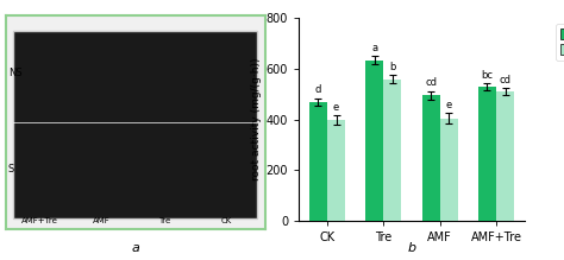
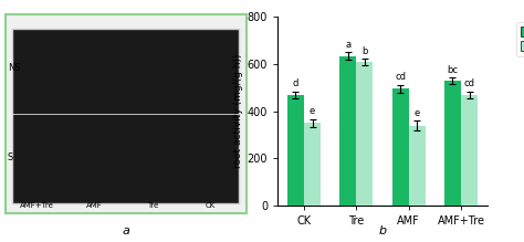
S/CK: 400 -> 350
S/Tre: 560 -> 610
S/AMF: 405 -> 340
S/AMF+Tre: 510 -> 470
